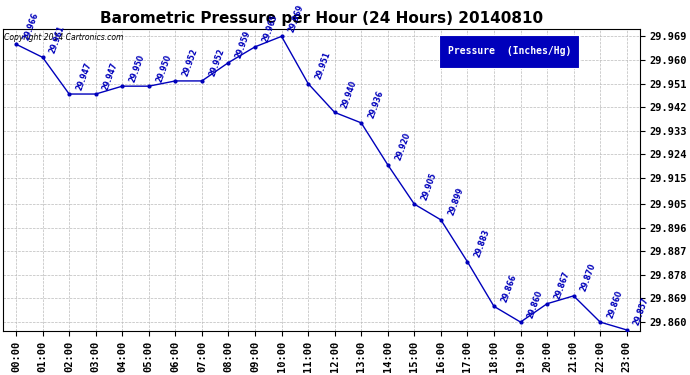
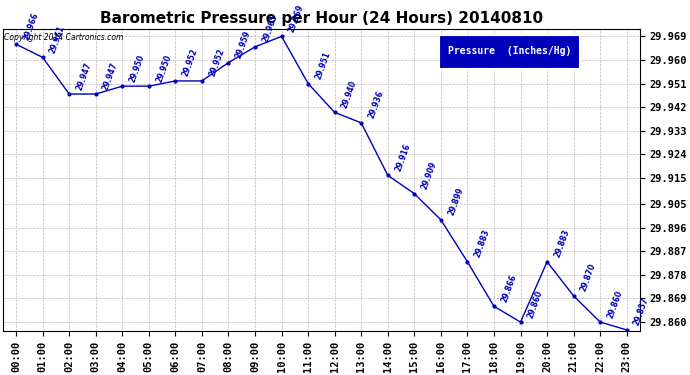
14:00: 29.920 -> 29.916
15:00: 29.905 -> 29.909
20:00: 29.867 -> 29.883
